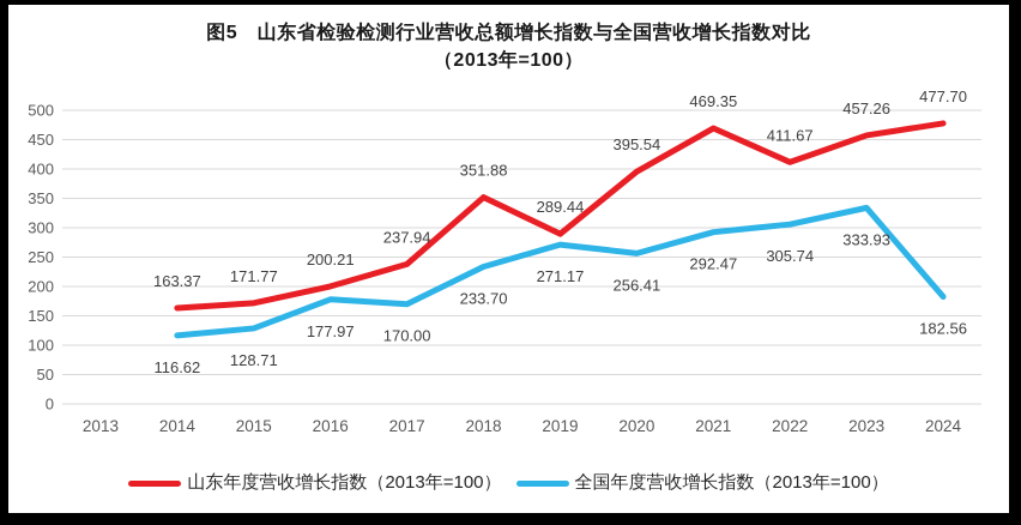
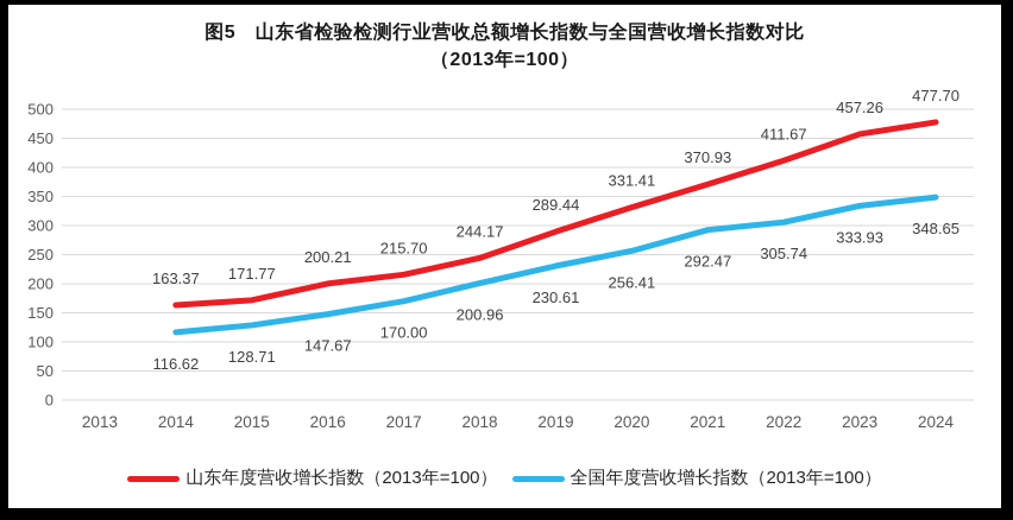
全国年度营收增长指数（2013年=100）/2016: 177.97 -> 147.67
山东年度营收增长指数（2013年=100）/2017: 237.94 -> 215.70
山东年度营收增长指数（2013年=100）/2018: 351.88 -> 244.17
全国年度营收增长指数（2013年=100）/2018: 233.70 -> 200.96
全国年度营收增长指数（2013年=100）/2019: 271.17 -> 230.61
山东年度营收增长指数（2013年=100）/2020: 395.54 -> 331.41
山东年度营收增长指数（2013年=100）/2021: 469.35 -> 370.93
全国年度营收增长指数（2013年=100）/2024: 182.56 -> 348.65
